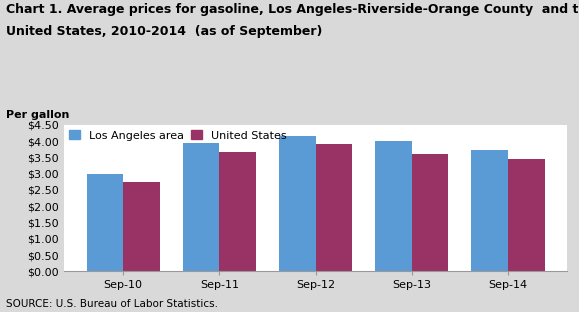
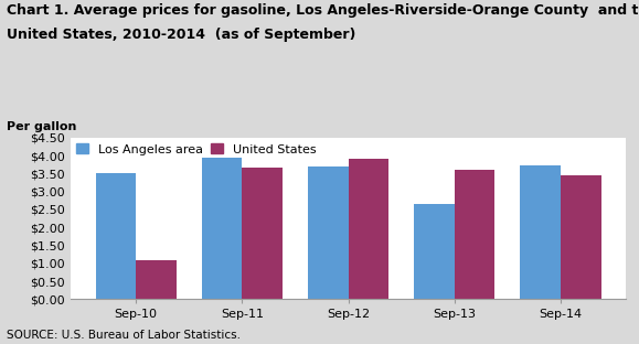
Los Angeles area/Sep-10: $2.98 -> $3.50
United States/Sep-10: $2.76 -> $1.10
Los Angeles area/Sep-12: $4.17 -> $3.70
Los Angeles area/Sep-13: $4.01 -> $2.65
